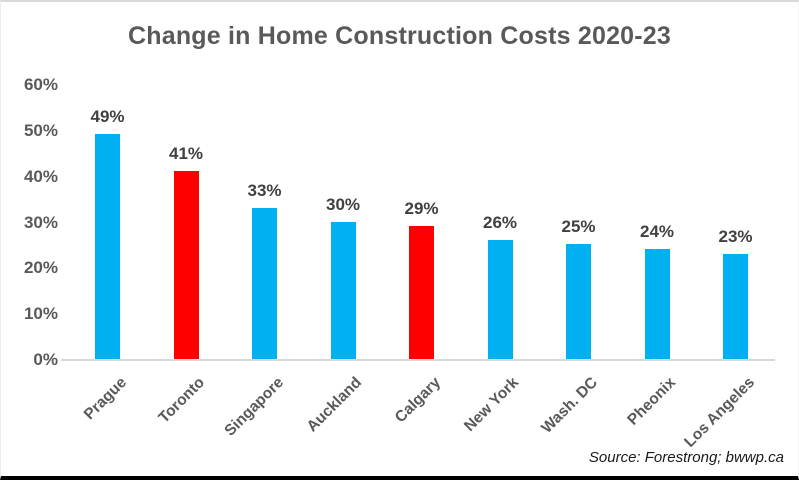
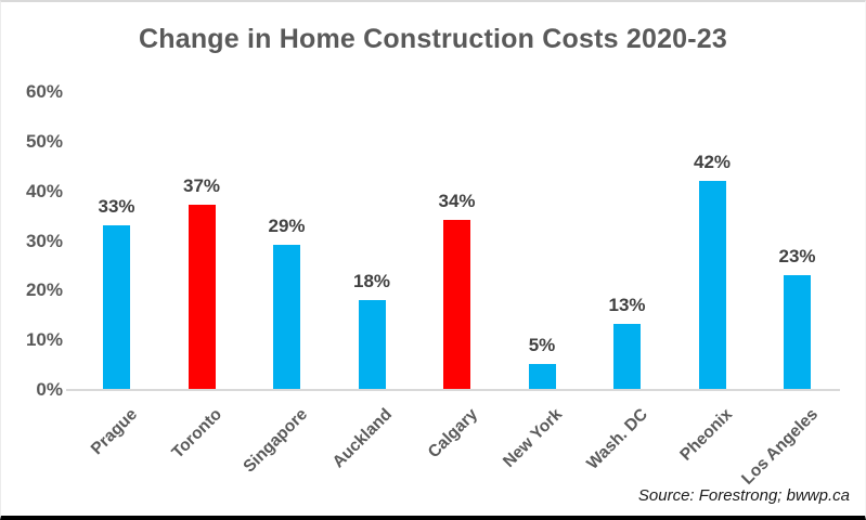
Prague: 49% -> 33%
Toronto: 41% -> 37%
Singapore: 33% -> 29%
Auckland: 30% -> 18%
Calgary: 29% -> 34%
New York: 26% -> 5%
Wash. DC: 25% -> 13%
Pheonix: 24% -> 42%
